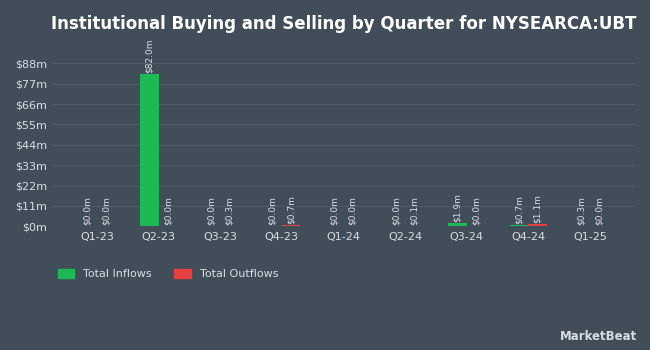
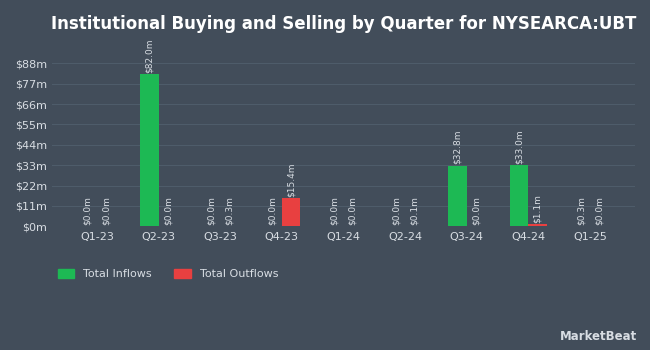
Total Outflows/Q4-23: $0.7m -> $15.4m
Total Inflows/Q3-24: $1.9m -> $32.8m
Total Inflows/Q4-24: $0.7m -> $33.0m
